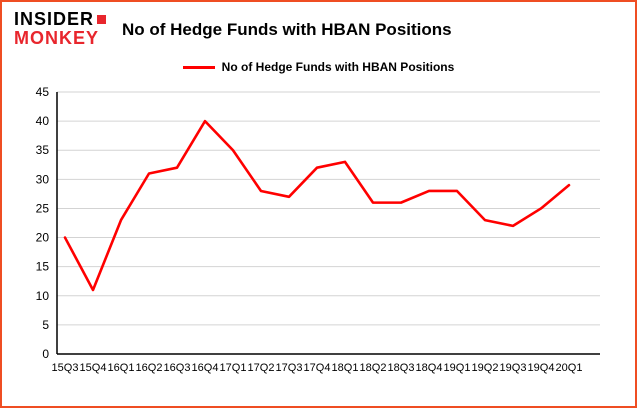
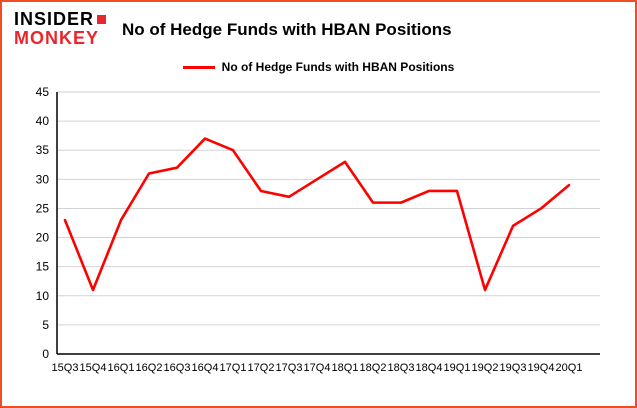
15Q3: 20 -> 23
16Q4: 40 -> 37
17Q4: 32 -> 30
19Q2: 23 -> 11
